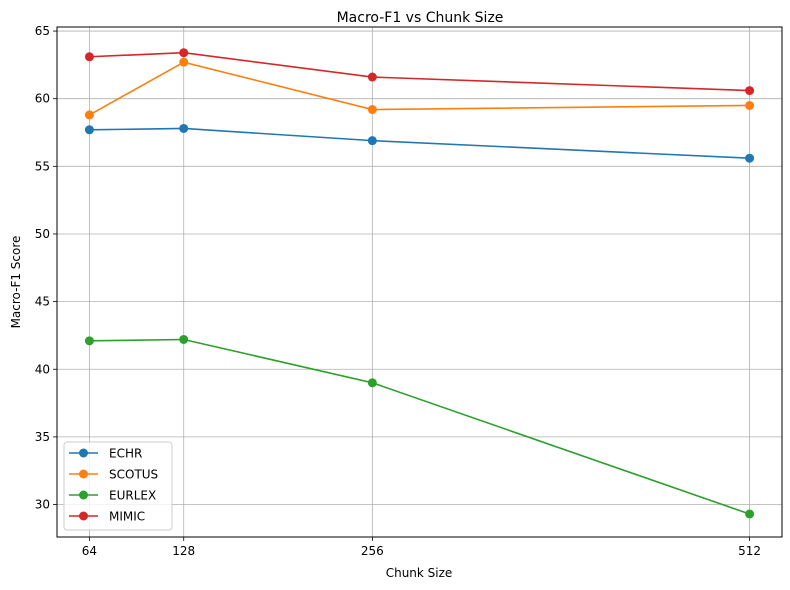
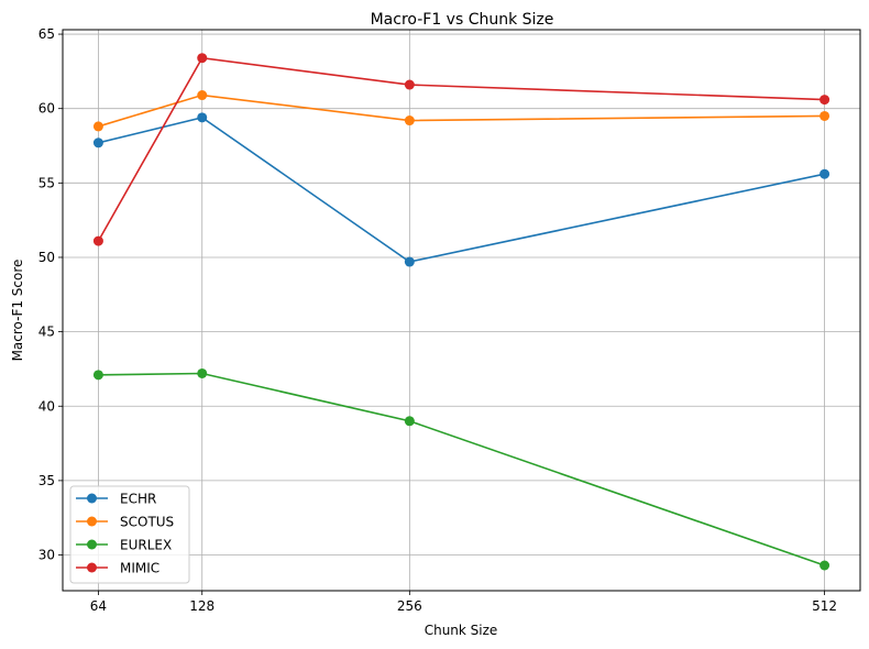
MIMIC/64: 63.1 -> 51.1
ECHR/128: 57.8 -> 59.4
SCOTUS/128: 62.7 -> 60.9
ECHR/256: 56.9 -> 49.7
